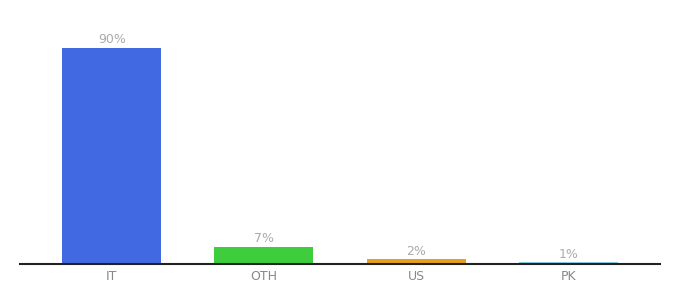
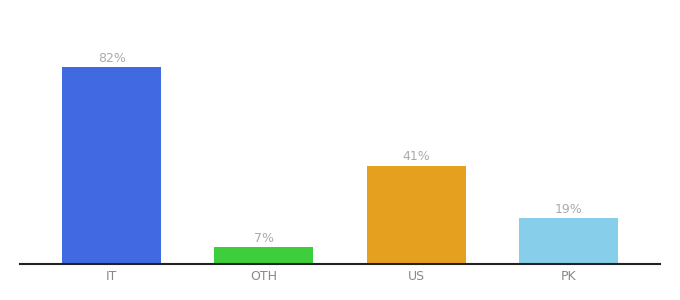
IT: 90% -> 82%
US: 2% -> 41%
PK: 1% -> 19%
